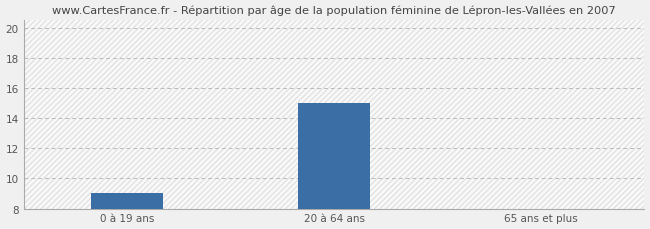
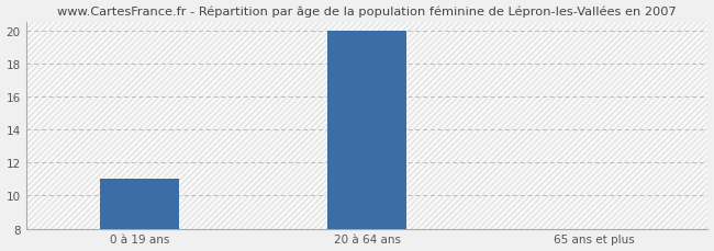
0 à 19 ans: 9.0 -> 11.0
20 à 64 ans: 15.0 -> 20.0
